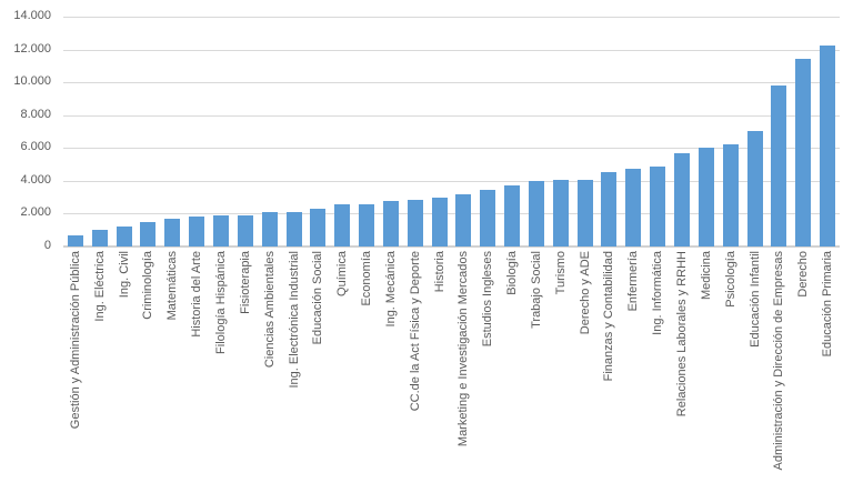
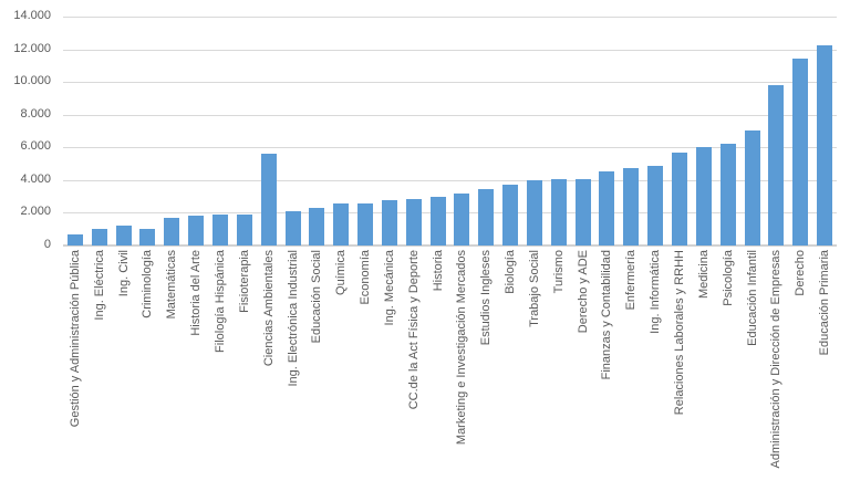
Criminología: 1500 -> 1000
Ciencias Ambientales: 2100 -> 5600
